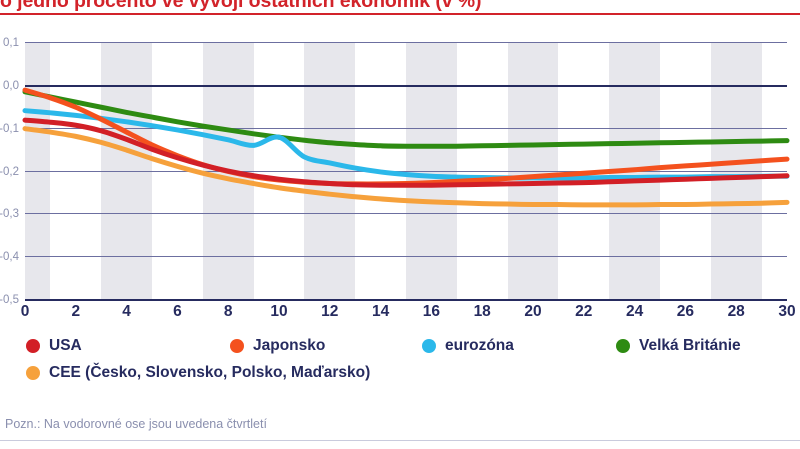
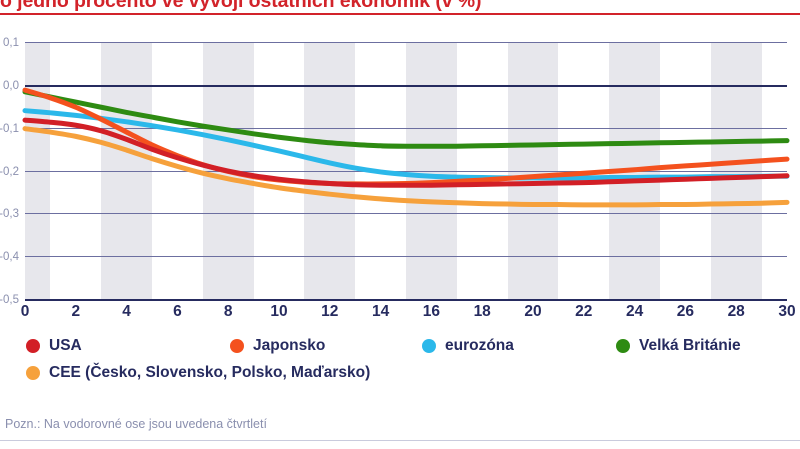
eurozóna/10: -0,12 -> -0,15
